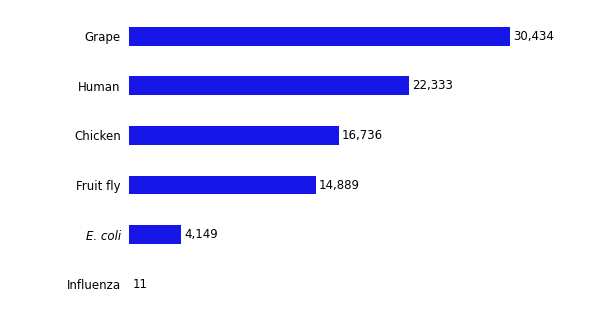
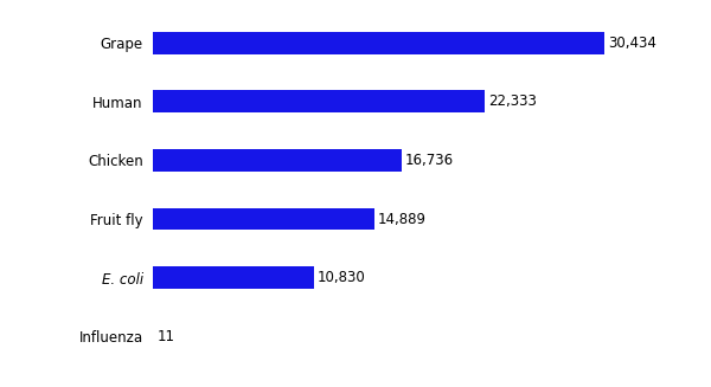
E. coli: 4,149 -> 10,830
